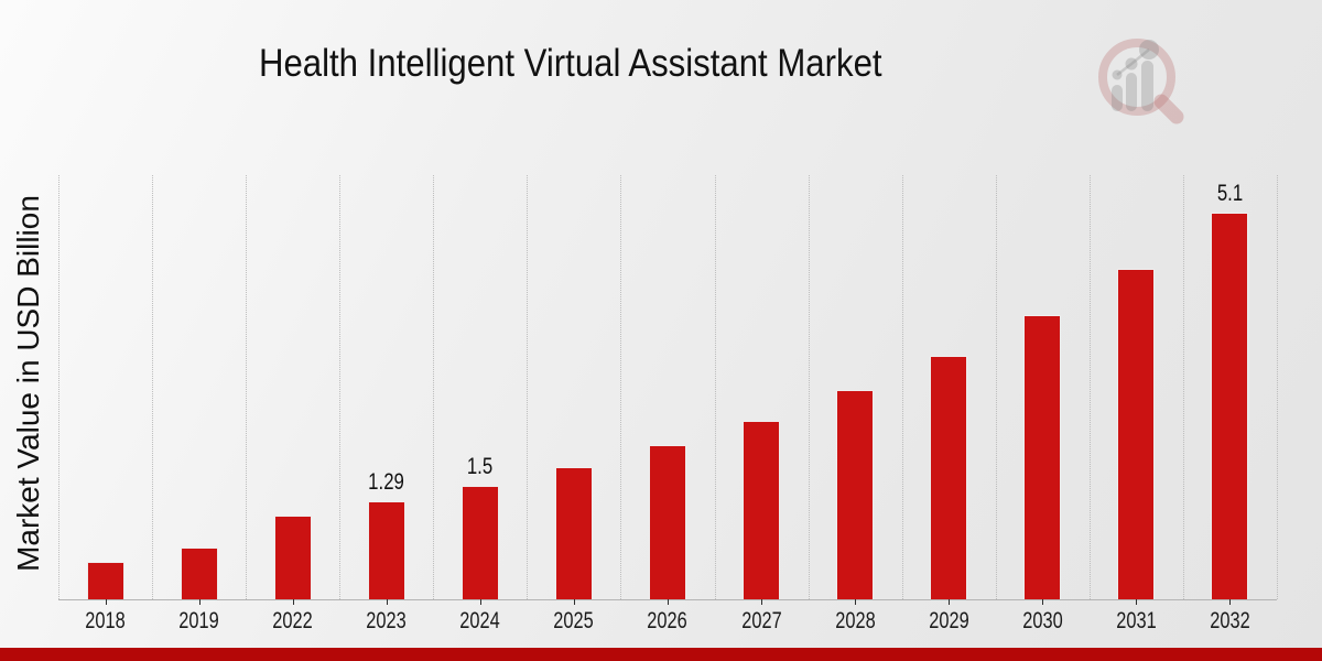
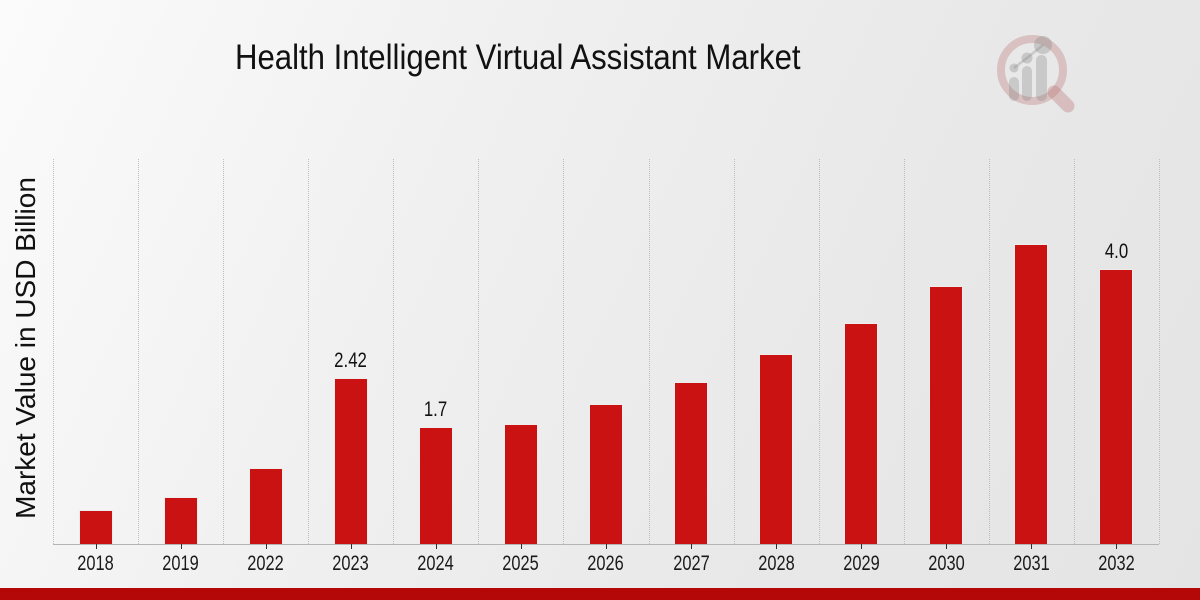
2023: 1.29 -> 2.42
2024: 1.5 -> 1.7
2032: 5.1 -> 4.0
